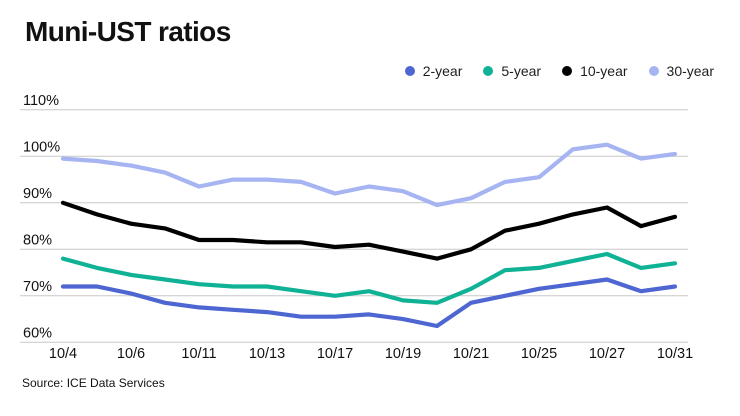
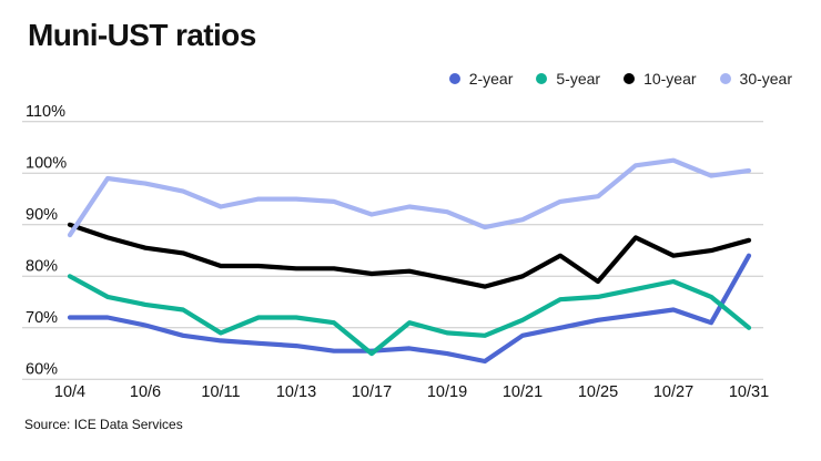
5-year/10/4: 78% -> 80%
30-year/10/4: 100% -> 88%
5-year/10/11: 72% -> 69%
5-year/10/17: 70% -> 65%
10-year/10/25: 86% -> 79%
10-year/10/27: 89% -> 84%
2-year/10/31: 72% -> 84%
5-year/10/31: 77% -> 70%
